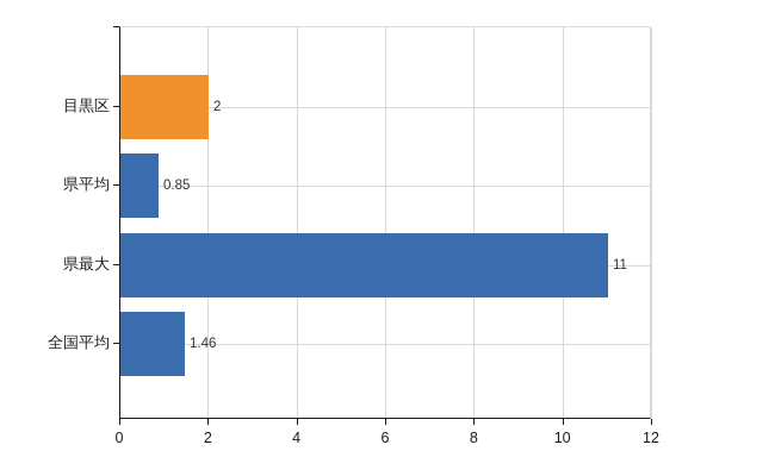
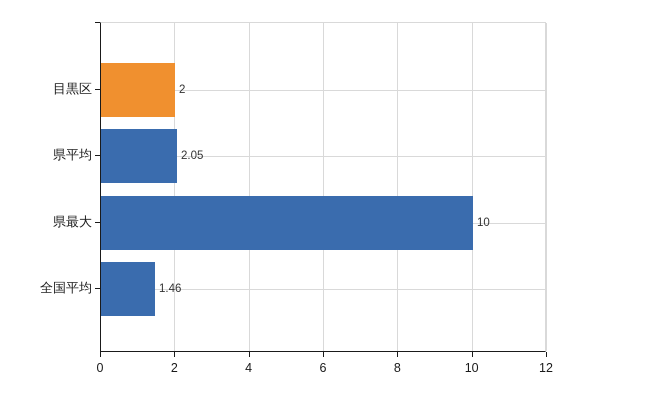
県平均: 0.85 -> 2.05
県最大: 11 -> 10
